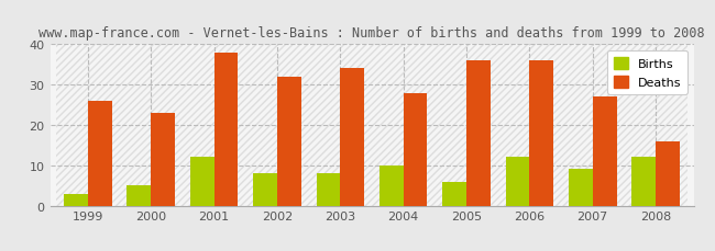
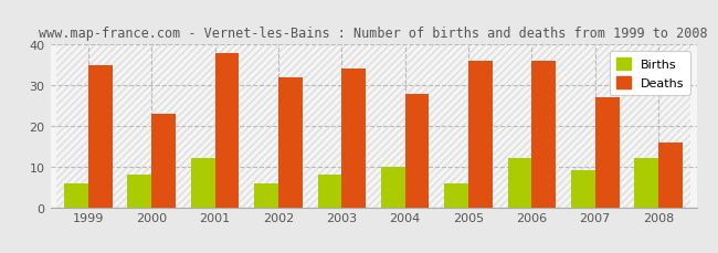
Births/1999: 3 -> 6
Deaths/1999: 26 -> 35
Births/2000: 5 -> 8
Births/2002: 8 -> 6
